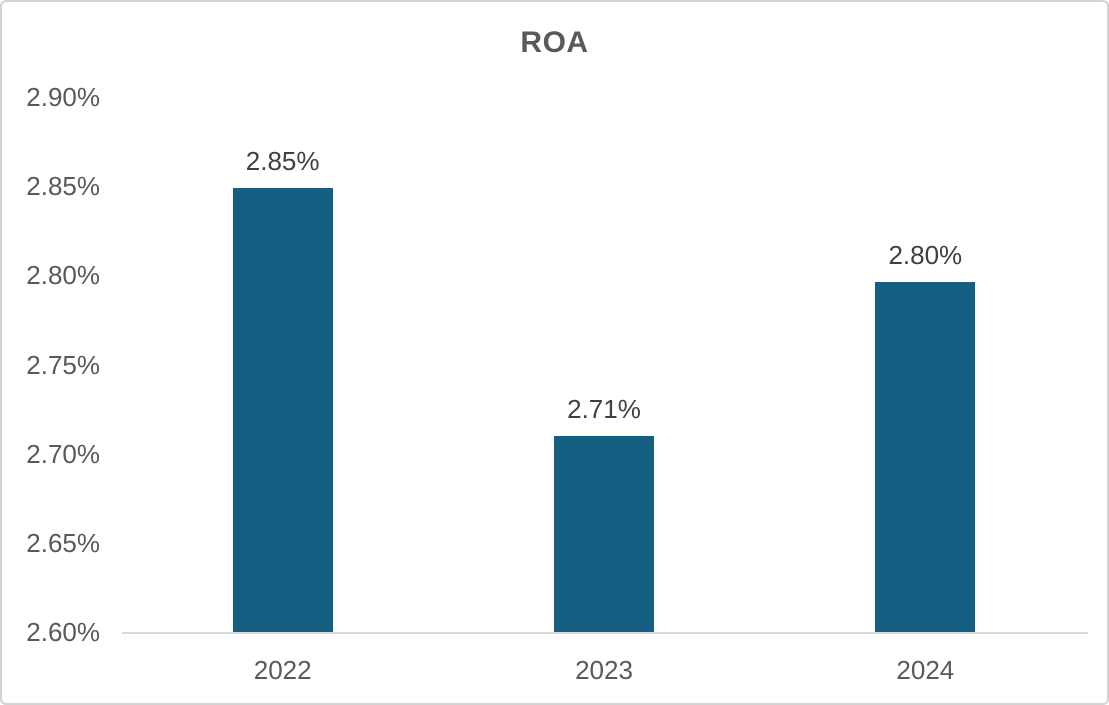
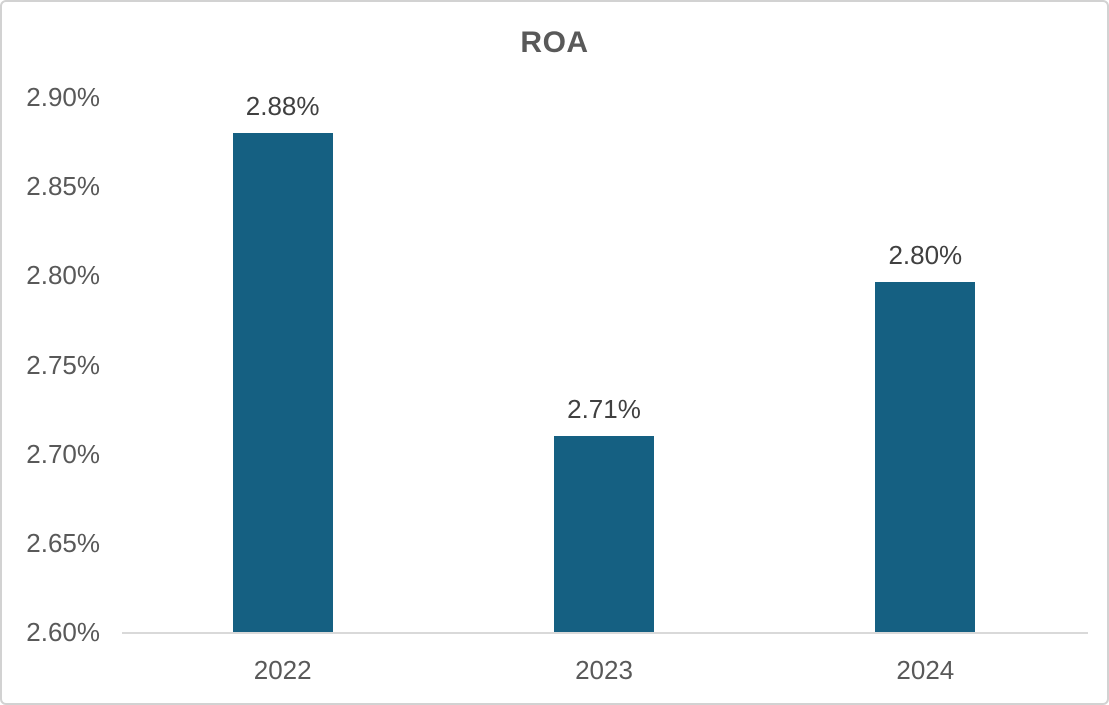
2022: 2.85% -> 2.88%
